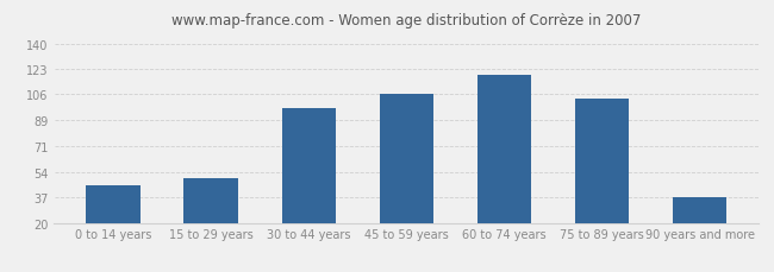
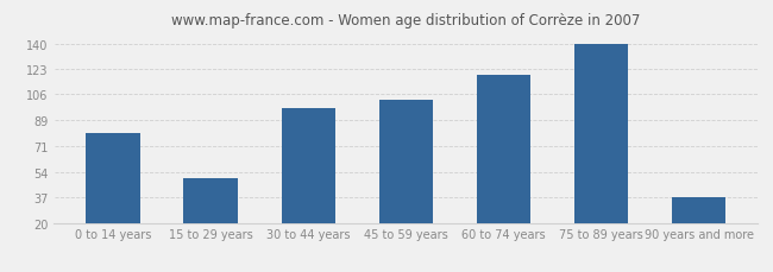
0 to 14 years: 45 -> 80
45 to 59 years: 106 -> 102
75 to 89 years: 103 -> 140
